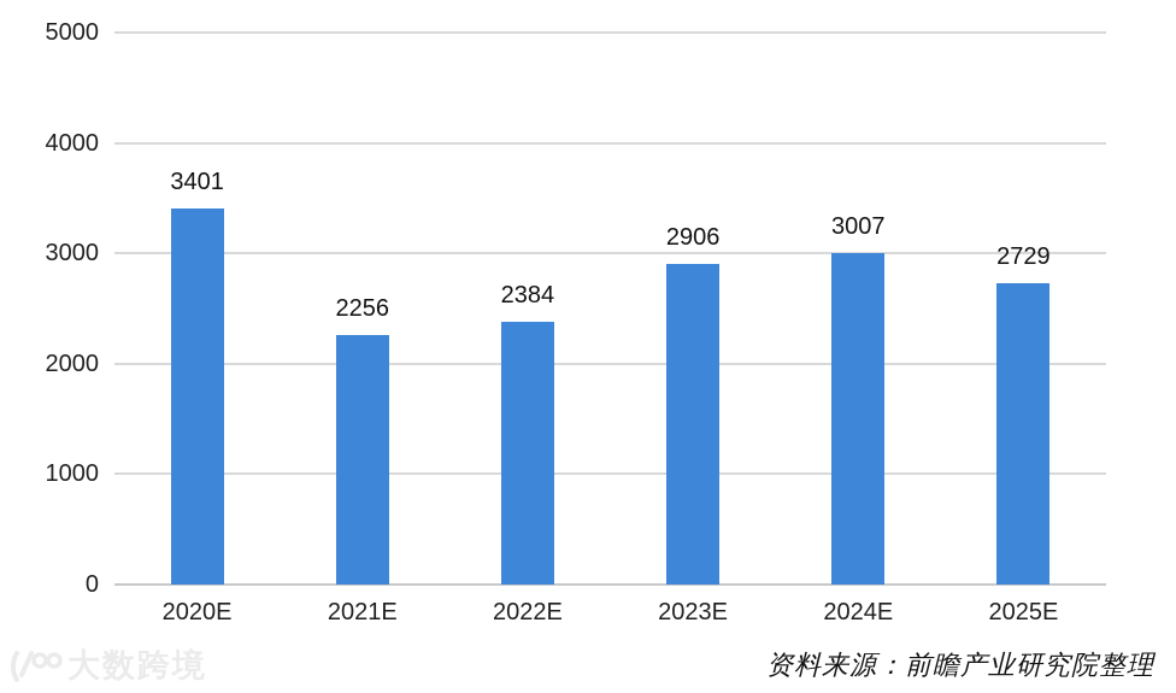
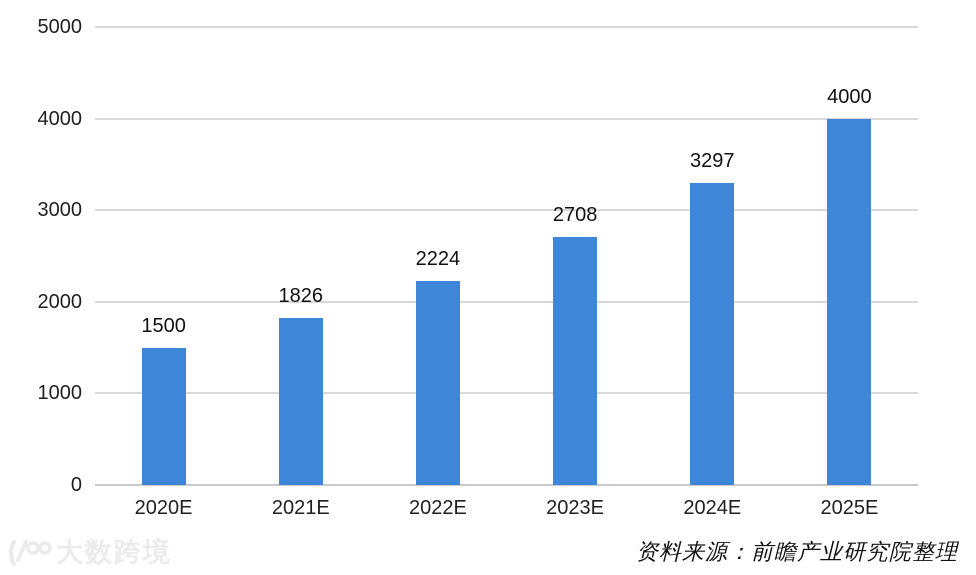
2020E: 3401 -> 1500
2021E: 2256 -> 1826
2022E: 2384 -> 2224
2023E: 2906 -> 2708
2024E: 3007 -> 3297
2025E: 2729 -> 4000
